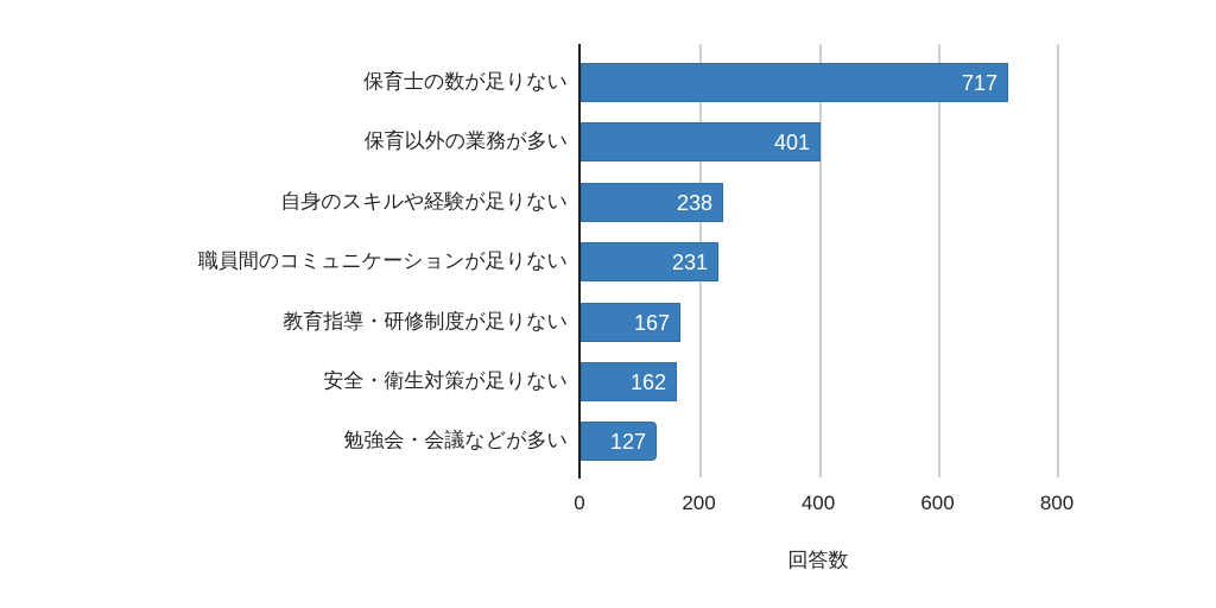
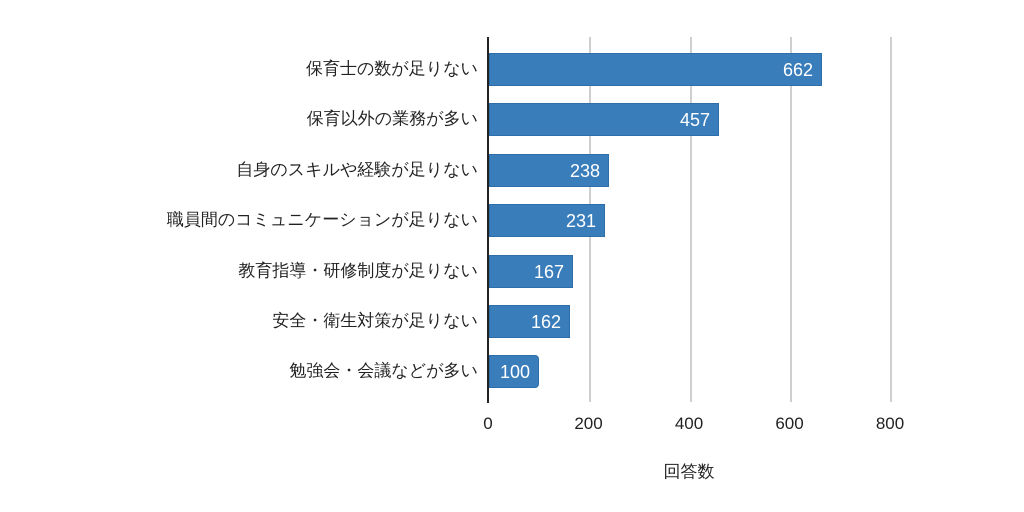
保育士の数が足りない: 717 -> 662
保育以外の業務が多い: 401 -> 457
勉強会・会議などが多い: 127 -> 100
